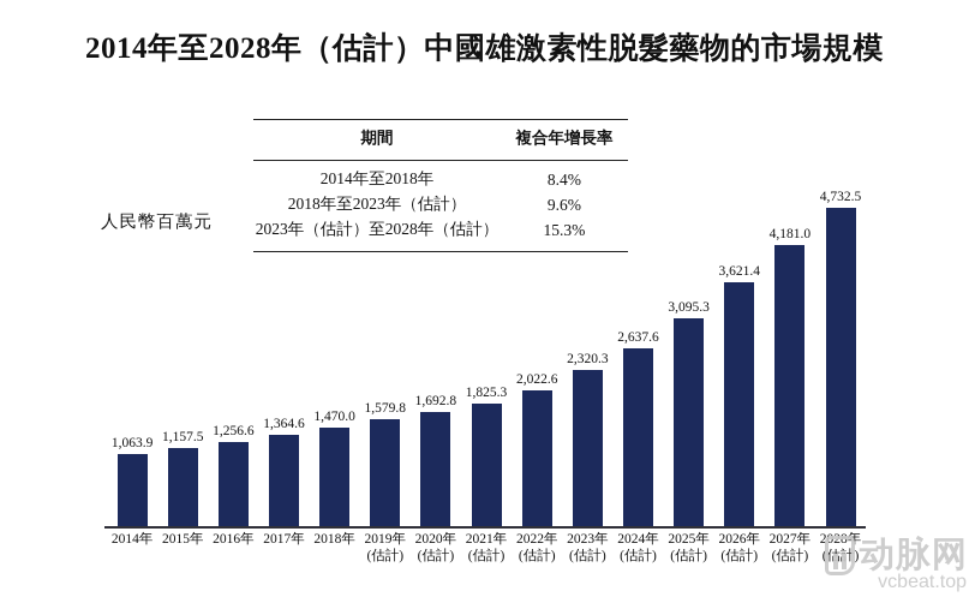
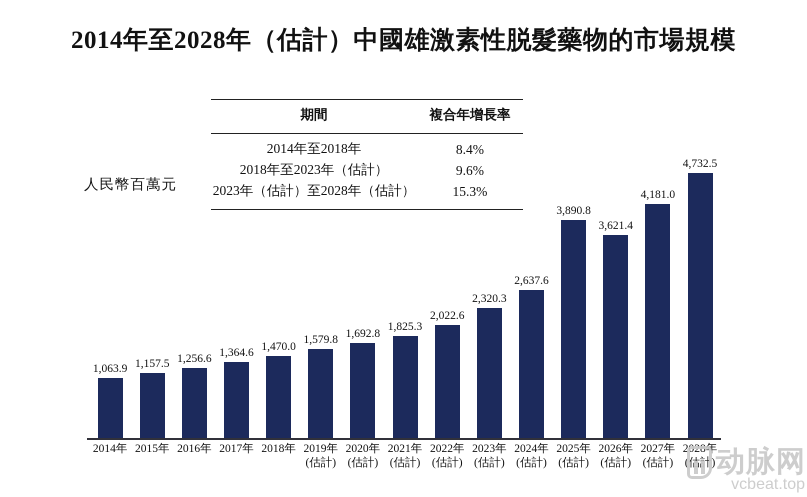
2025年: 3,095.3 -> 3,890.8
